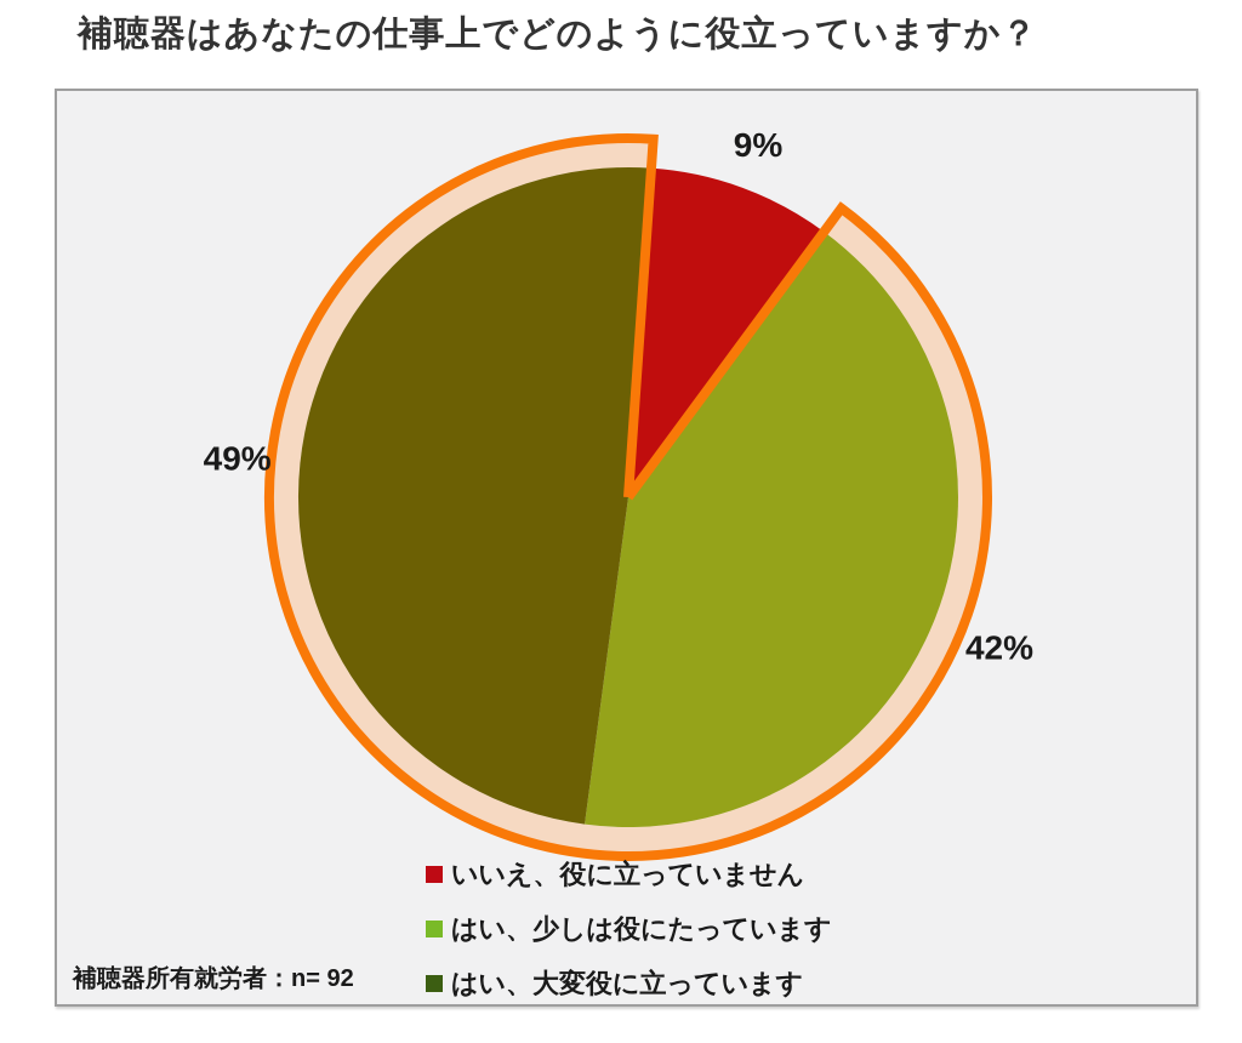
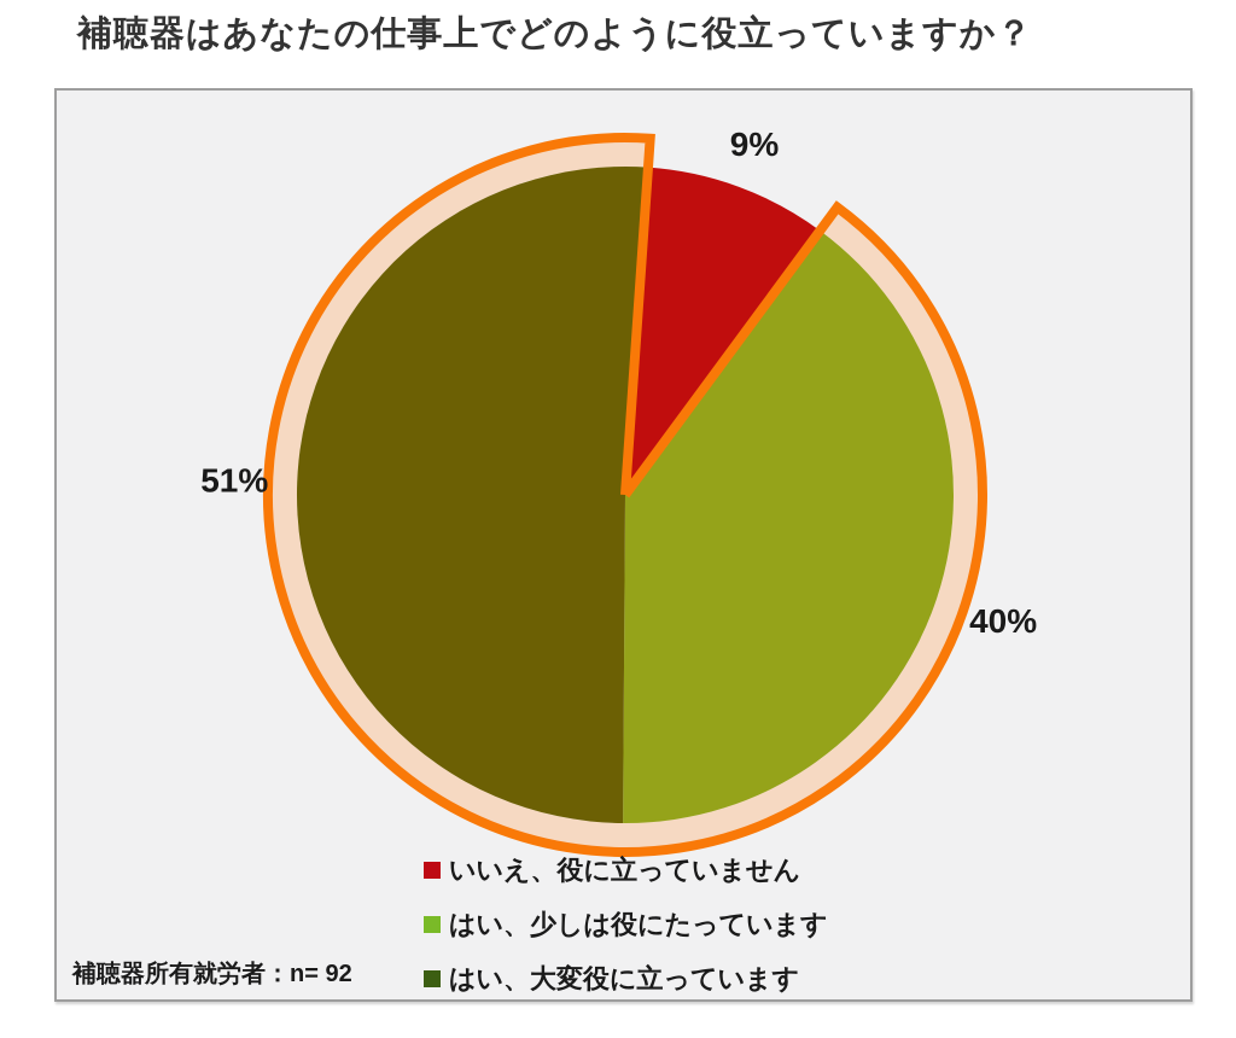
はい、少しは役にたっています: 42% -> 40%
はい、大変役に立っています: 49% -> 51%
